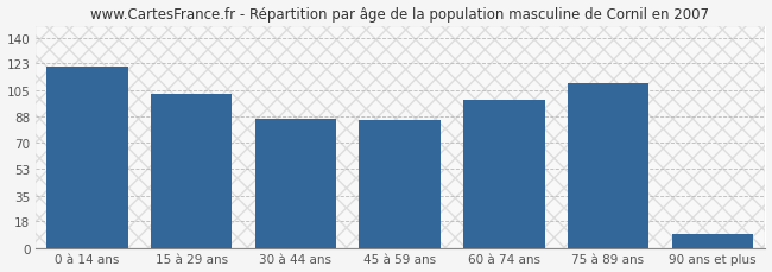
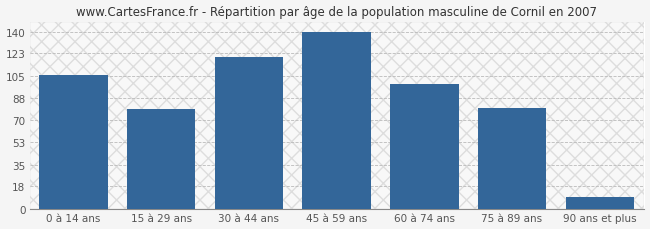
0 à 14 ans: 121 -> 106
15 à 29 ans: 103 -> 79
30 à 44 ans: 86 -> 120
45 à 59 ans: 85 -> 140
75 à 89 ans: 110 -> 80
